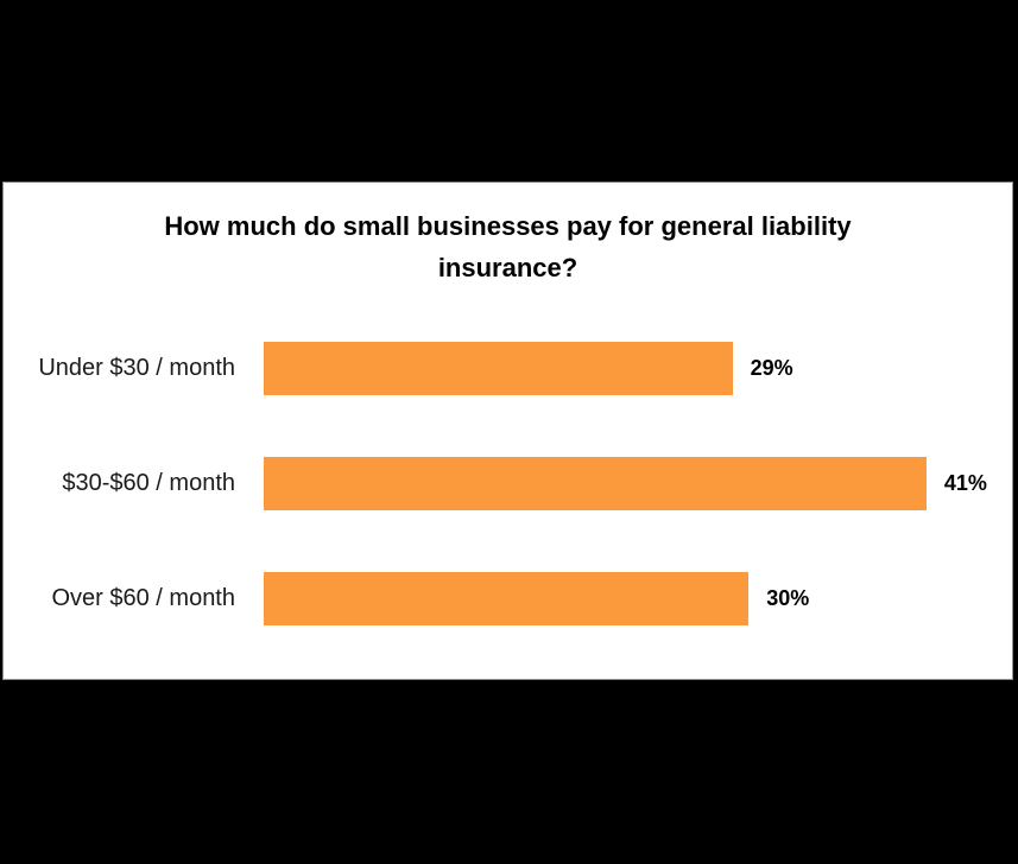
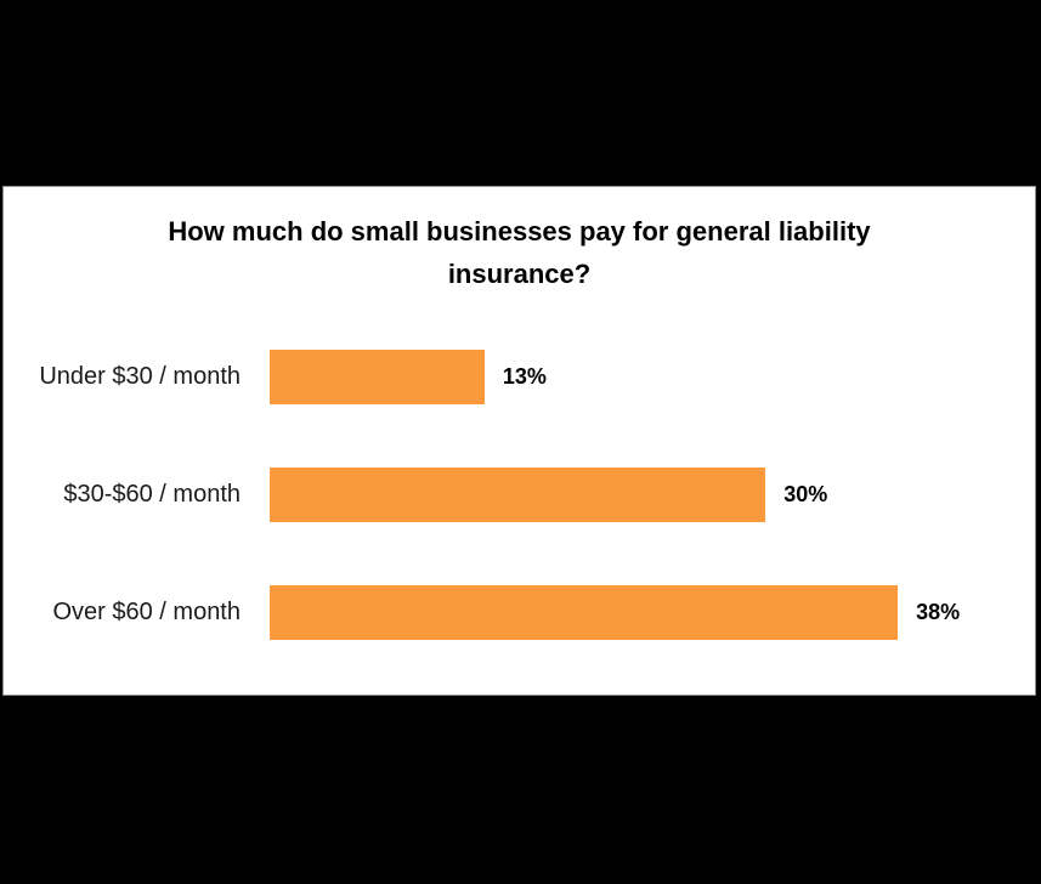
Under $30 / month: 29% -> 13%
$30-$60 / month: 41% -> 30%
Over $60 / month: 30% -> 38%
